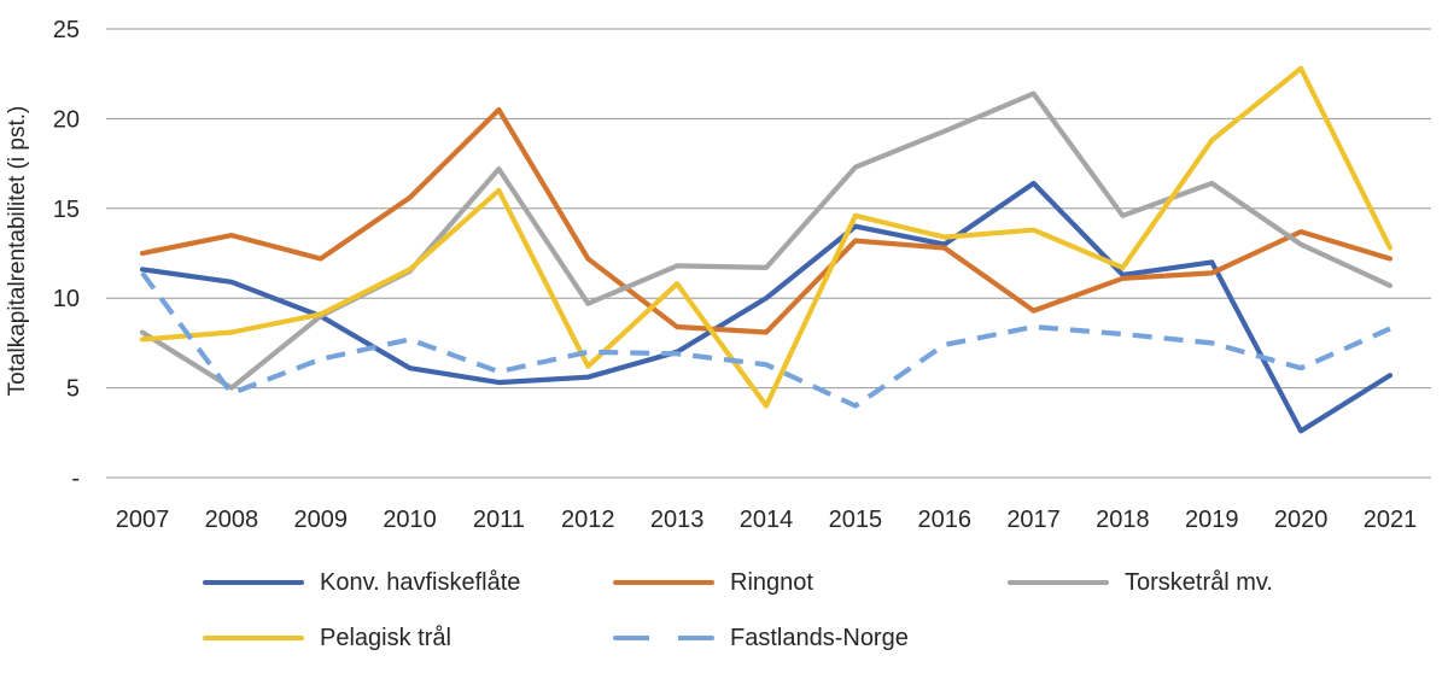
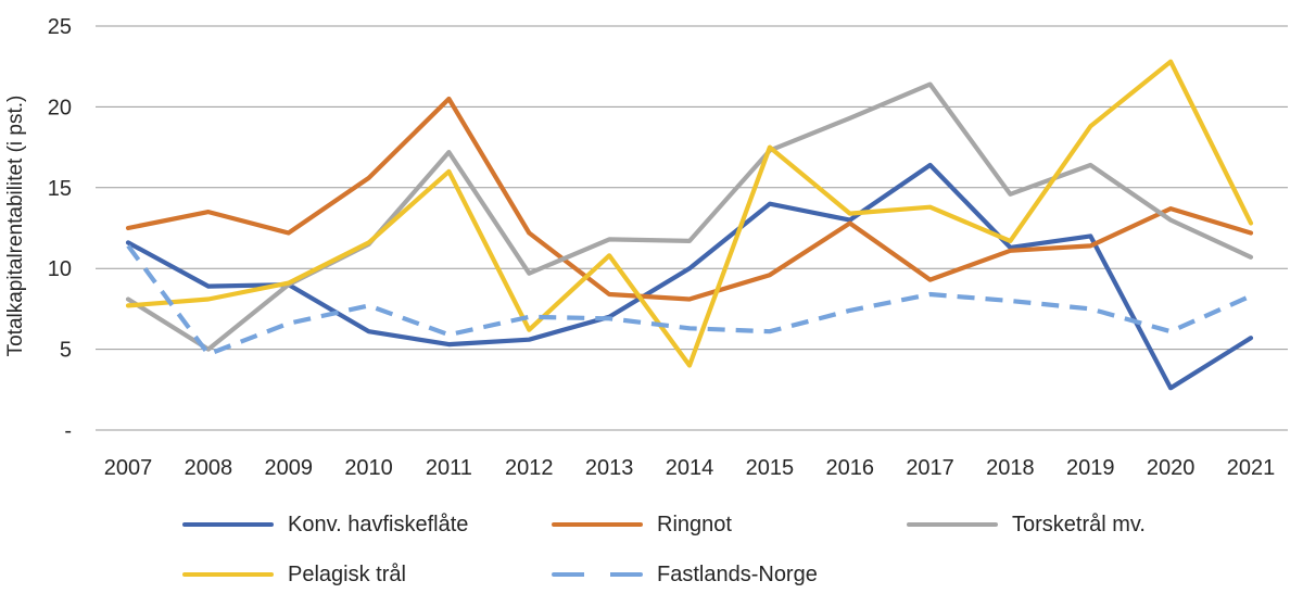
Konv. havfiskeflåte/2008: 10.9 -> 8.9
Ringnot/2015: 13.2 -> 9.6
Pelagisk trål/2015: 14.6 -> 17.5
Fastlands-Norge/2015: 4.0 -> 6.1
